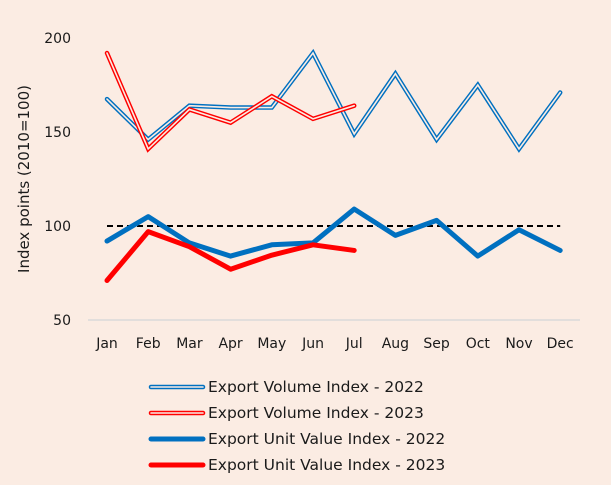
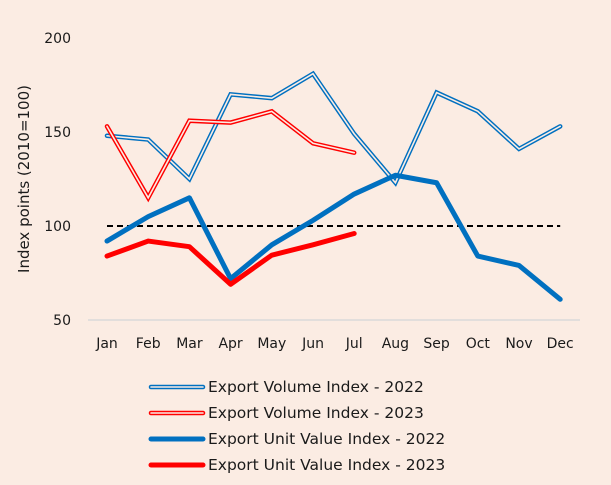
Export Volume Index - 2022/Jan: 168 -> 148
Export Volume Index - 2023/Jan: 192 -> 153
Export Unit Value Index - 2023/Jan: 71 -> 84
Export Volume Index - 2023/Feb: 141 -> 115
Export Unit Value Index - 2023/Feb: 97 -> 92
Export Volume Index - 2022/Mar: 164 -> 125
Export Volume Index - 2023/Mar: 162 -> 156
Export Unit Value Index - 2022/Mar: 91 -> 115
Export Volume Index - 2022/Apr: 163 -> 170
Export Unit Value Index - 2022/Apr: 84 -> 72
Export Unit Value Index - 2023/Apr: 77 -> 69
Export Volume Index - 2022/May: 163 -> 168
Export Volume Index - 2023/May: 169 -> 161
Export Volume Index - 2022/Jun: 192 -> 181
Export Volume Index - 2023/Jun: 157 -> 144
Export Unit Value Index - 2022/Jun: 91 -> 103
Export Volume Index - 2023/Jul: 164 -> 139
Export Unit Value Index - 2022/Jul: 109 -> 117
Export Unit Value Index - 2023/Jul: 87 -> 96
Export Volume Index - 2022/Aug: 181 -> 123
Export Unit Value Index - 2022/Aug: 95 -> 127
Export Volume Index - 2022/Sep: 146 -> 171
Export Unit Value Index - 2022/Sep: 103 -> 123
Export Volume Index - 2022/Oct: 175 -> 161
Export Unit Value Index - 2022/Nov: 98 -> 79
Export Volume Index - 2022/Dec: 171 -> 153
Export Unit Value Index - 2022/Dec: 87 -> 61
